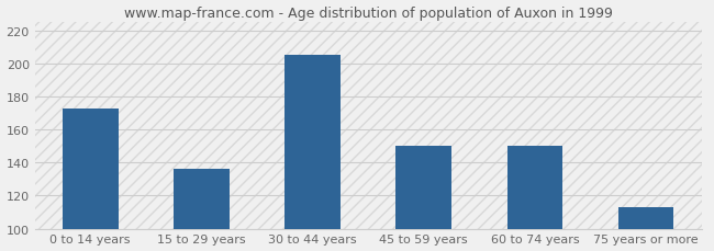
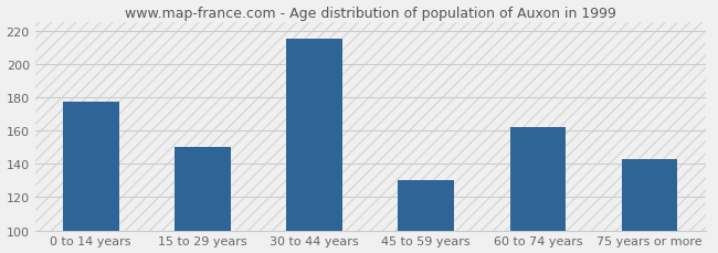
0 to 14 years: 173 -> 177
15 to 29 years: 136 -> 150
30 to 44 years: 205 -> 215
45 to 59 years: 150 -> 130
60 to 74 years: 150 -> 162
75 years or more: 113 -> 143
